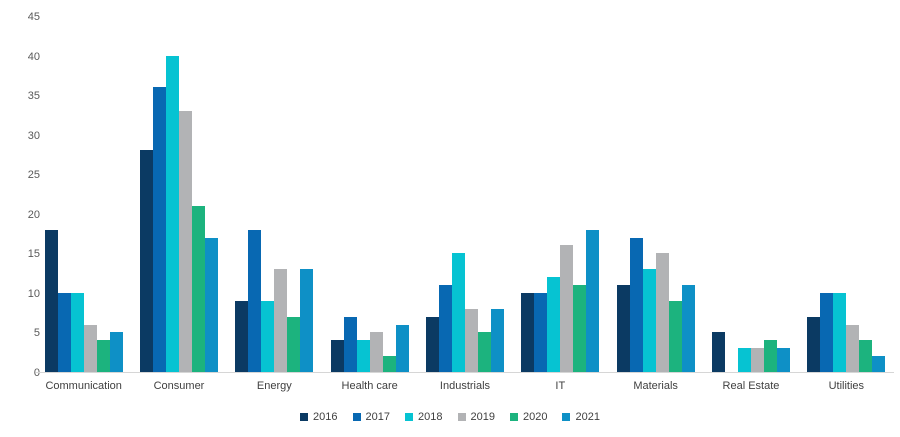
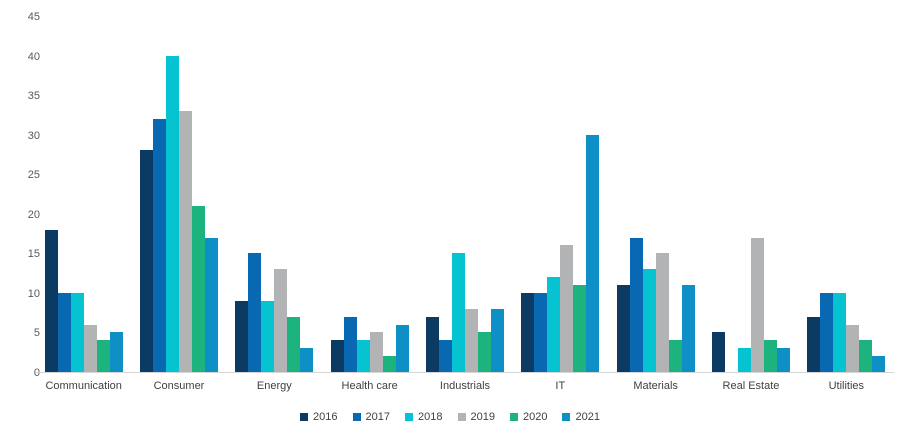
2017/Consumer: 36 -> 32
2017/Energy: 18 -> 15
2021/Energy: 13 -> 3
2017/Industrials: 11 -> 4
2021/IT: 18 -> 30
2020/Materials: 9 -> 4
2019/Real Estate: 3 -> 17
